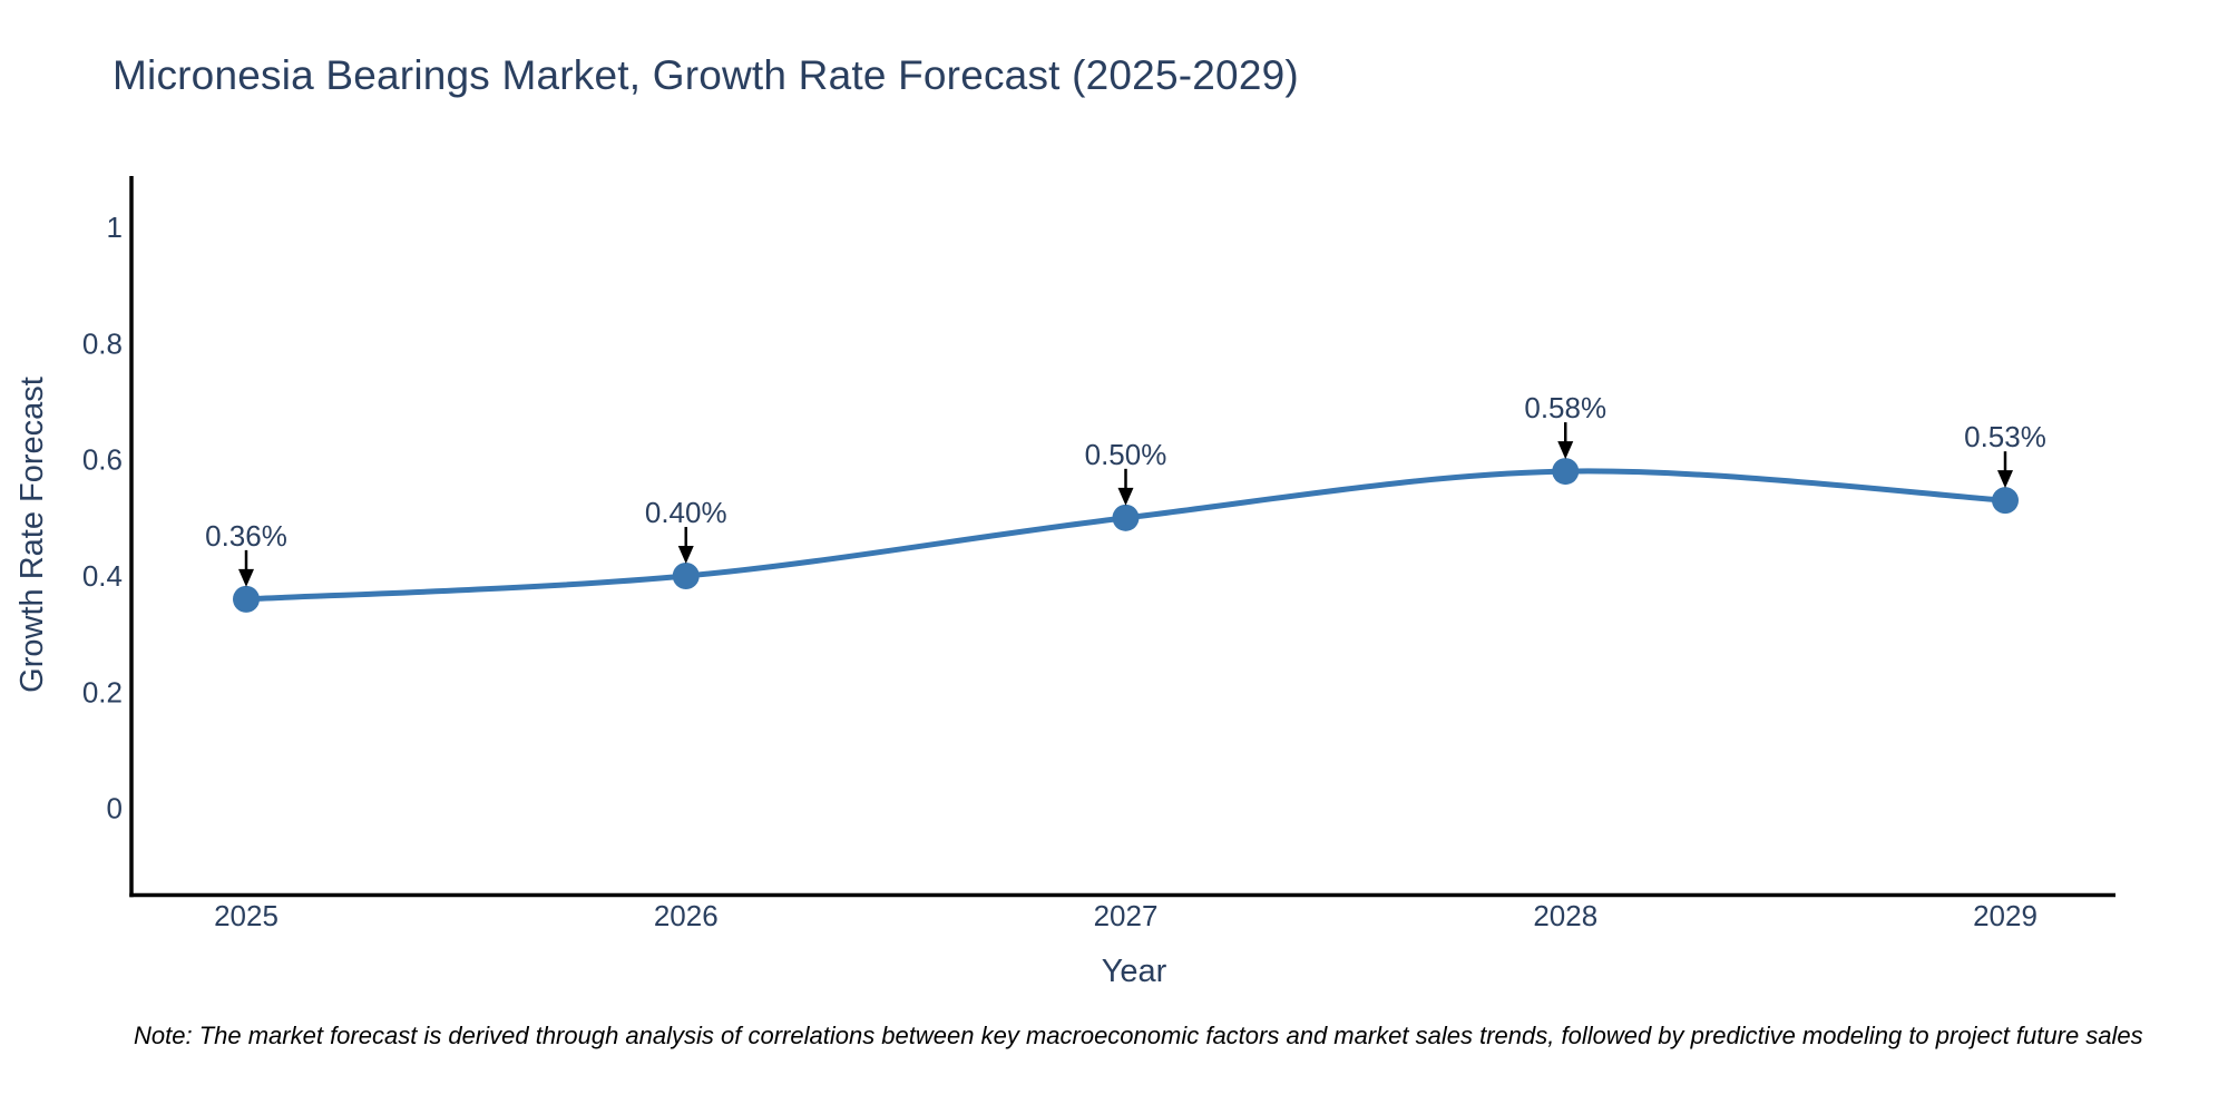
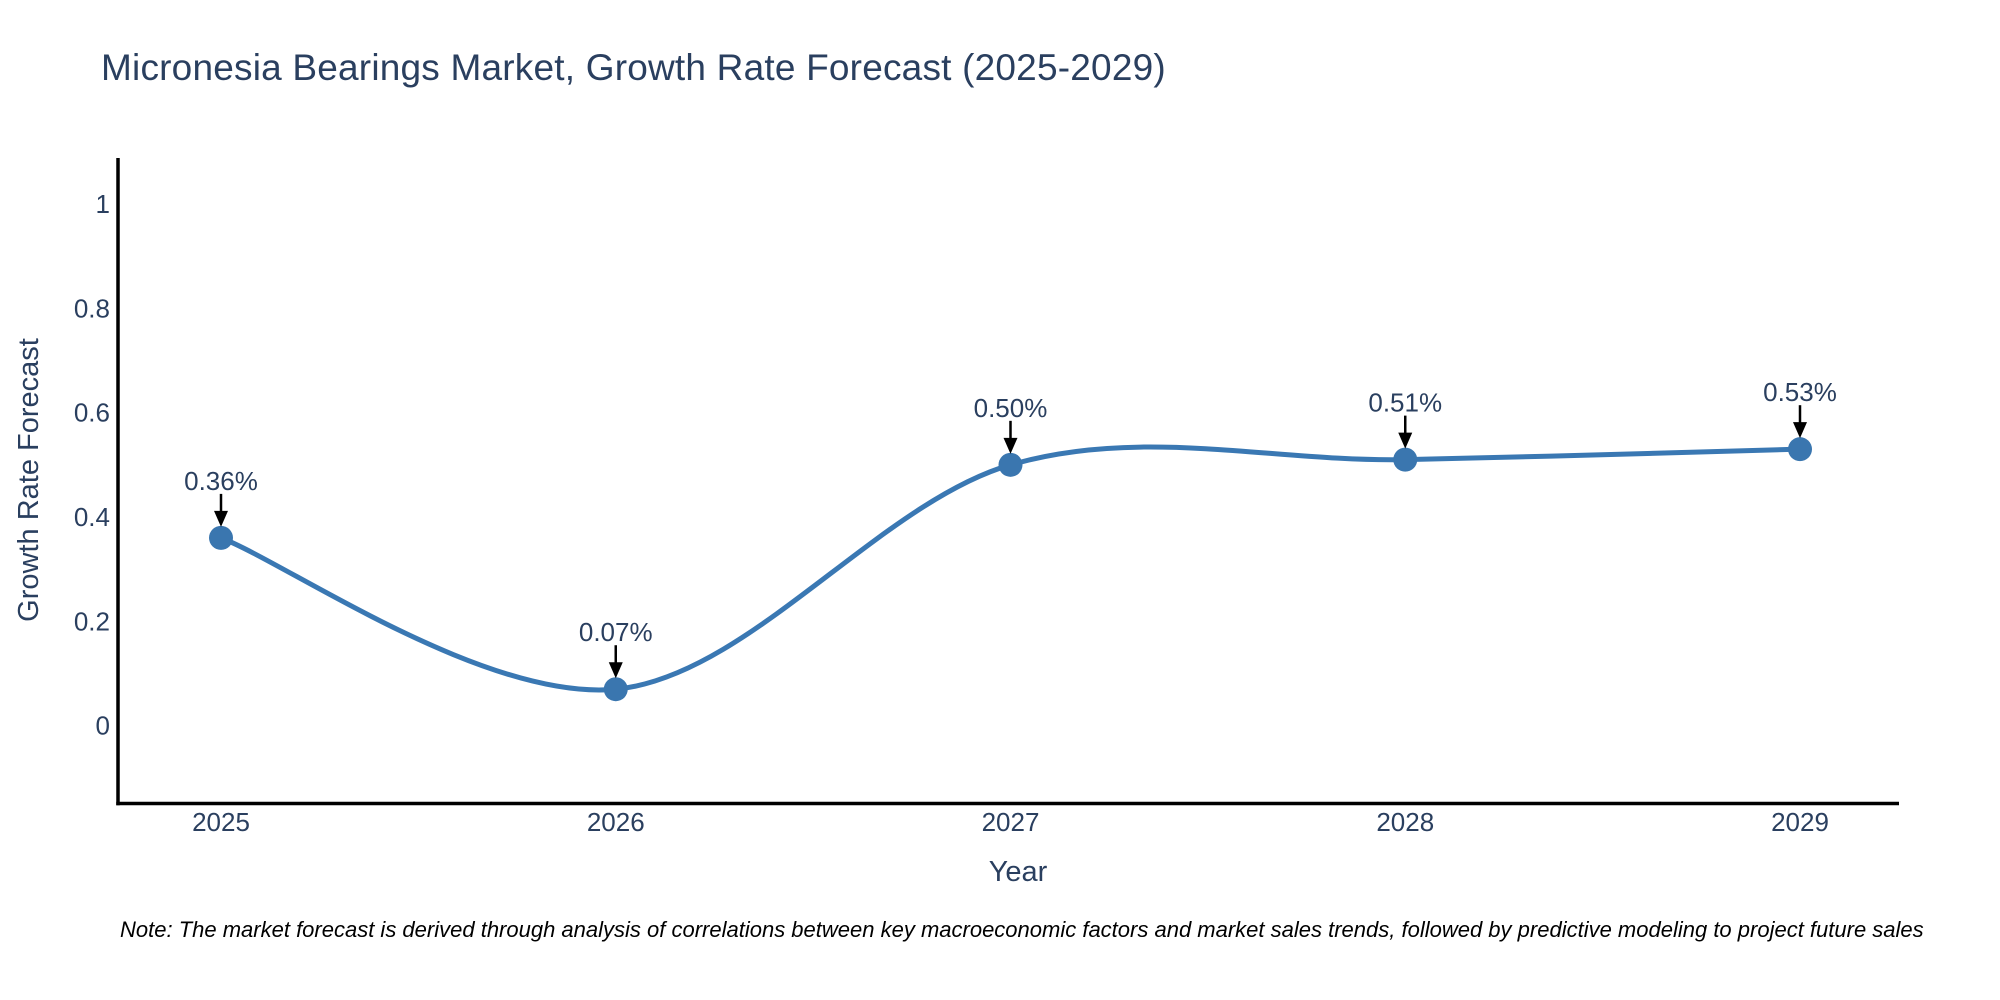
2026: 0.40% -> 0.07%
2028: 0.58% -> 0.51%
